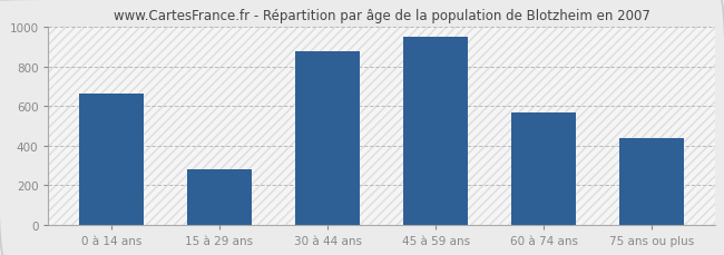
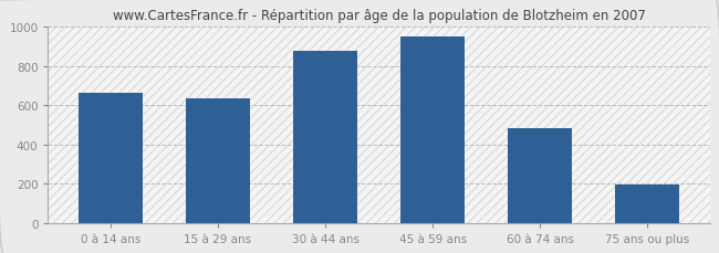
15 à 29 ans: 280 -> 640
60 à 74 ans: 570 -> 480
75 ans ou plus: 440 -> 200
